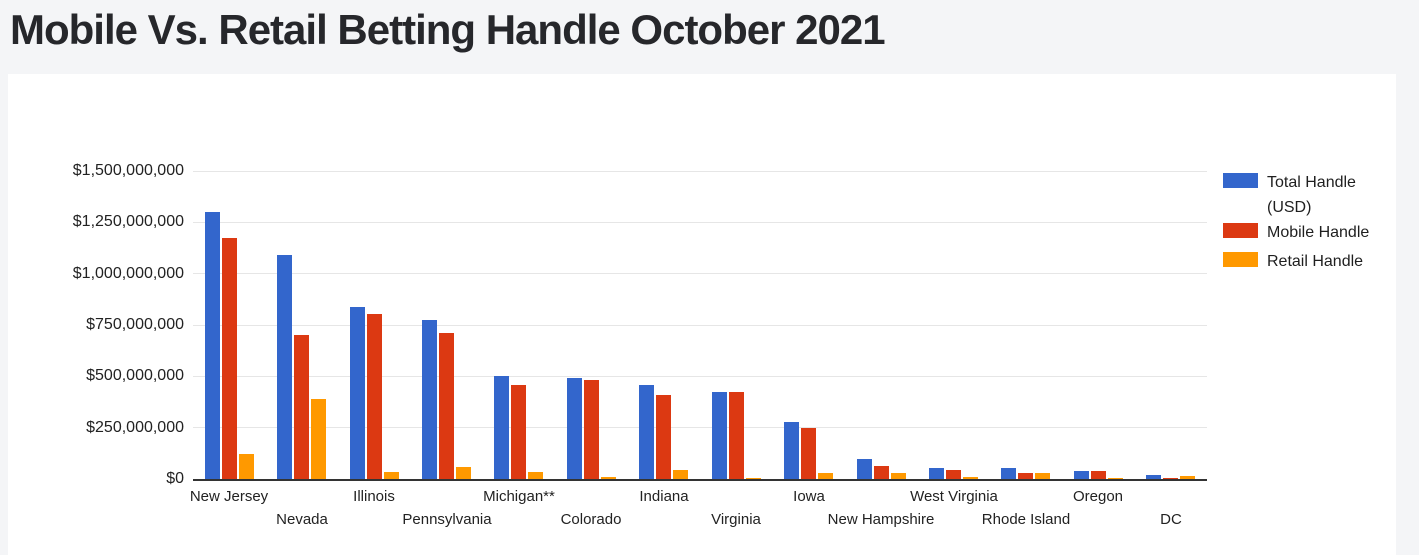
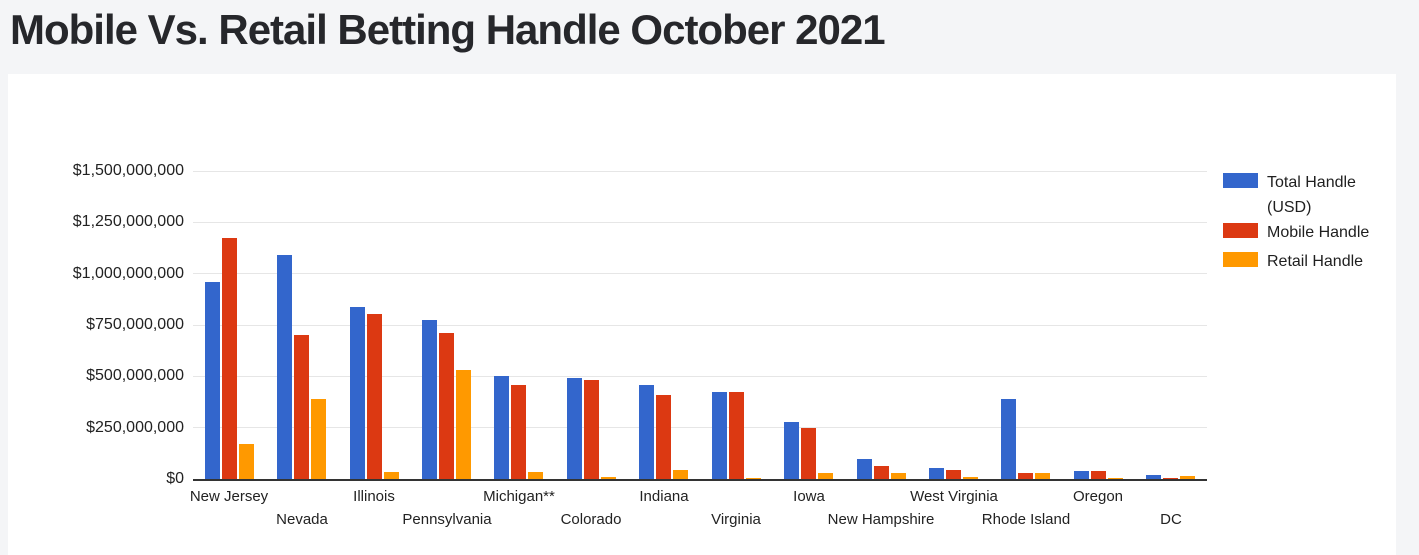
Total Handle (USD)/New Jersey: $1300000000 -> $960000000
Retail Handle/New Jersey: $120000000 -> $170000000
Retail Handle/Pennsylvania: $60000000 -> $530000000
Total Handle (USD)/Rhode Island: $60000000 -> $390000000
